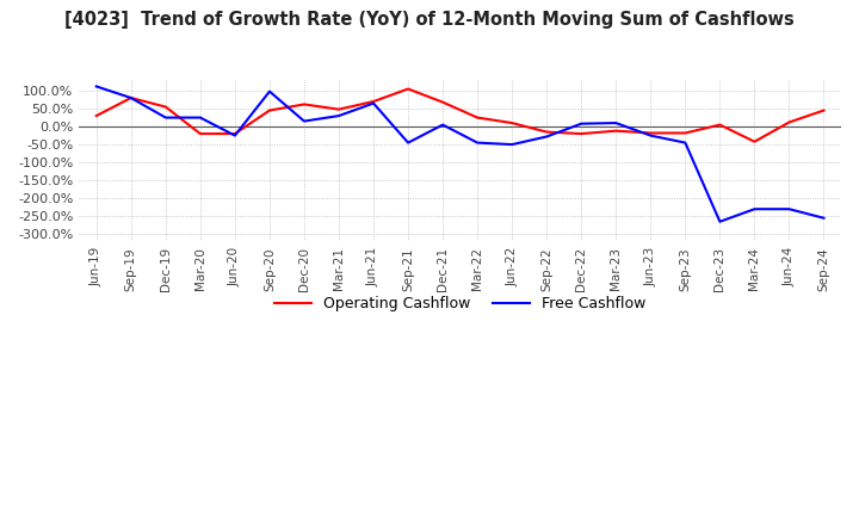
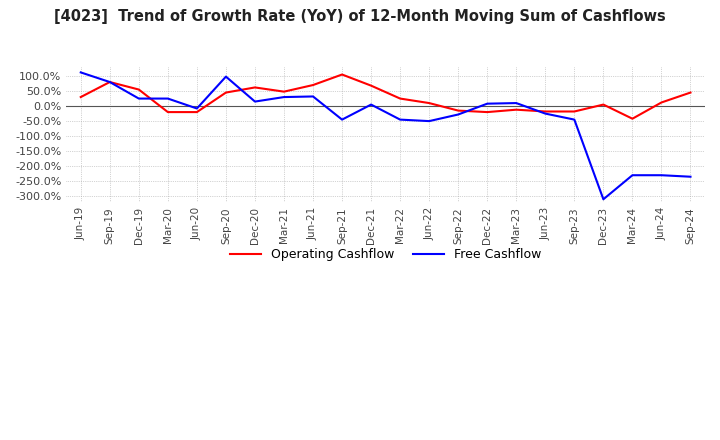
Free Cashflow/Jun-20: -25% -> -8%
Free Cashflow/Jun-21: 65% -> 32%
Free Cashflow/Dec-23: -265% -> -310%
Free Cashflow/Sep-24: -255% -> -235%
